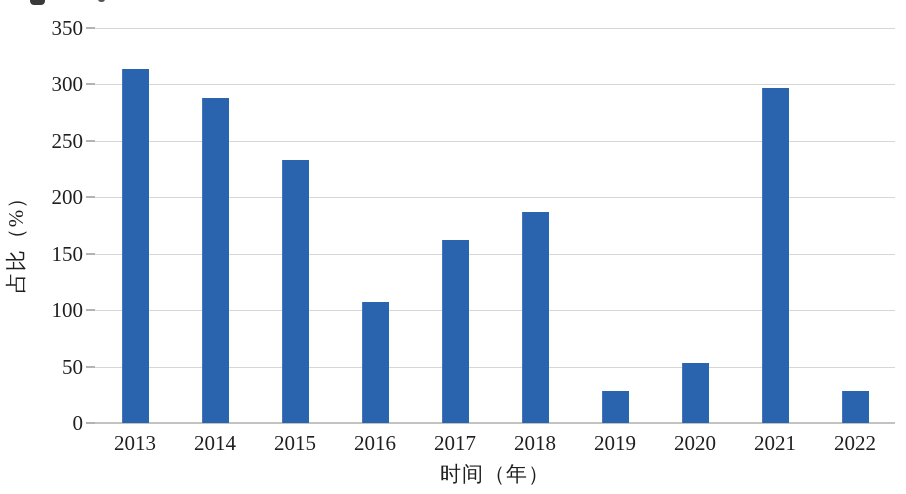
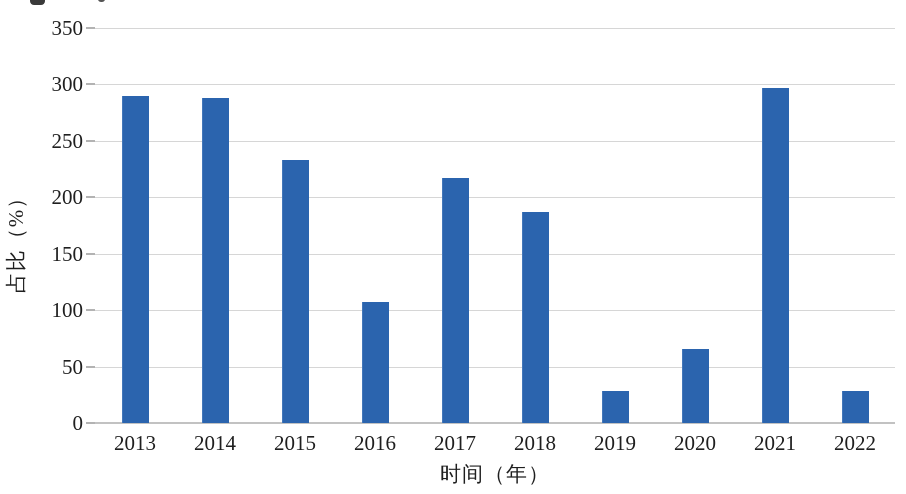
2013: 314 -> 290
2017: 162 -> 217
2020: 53 -> 66
